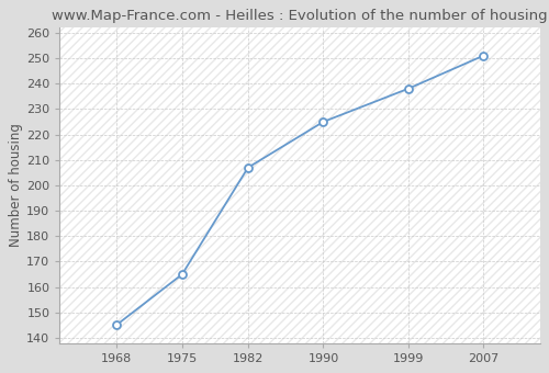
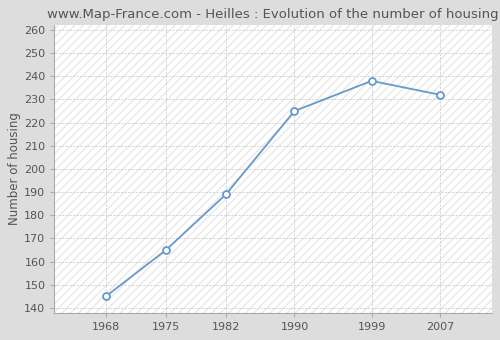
1982: 207 -> 189
2007: 251 -> 232
